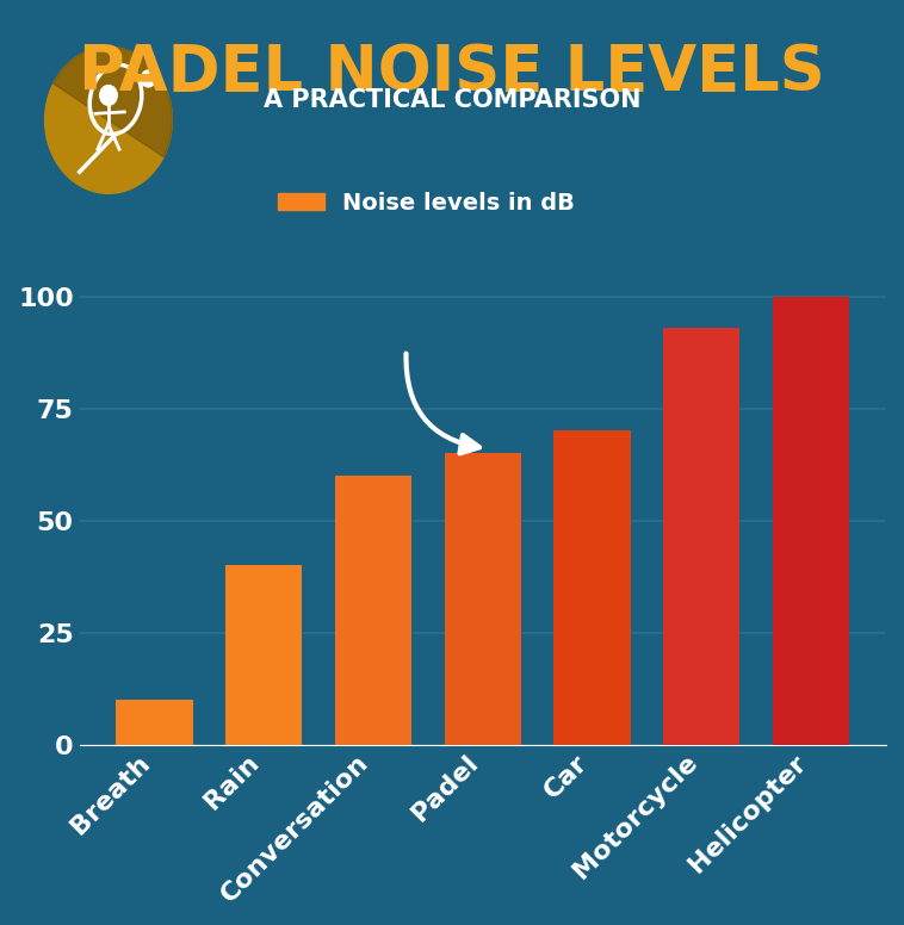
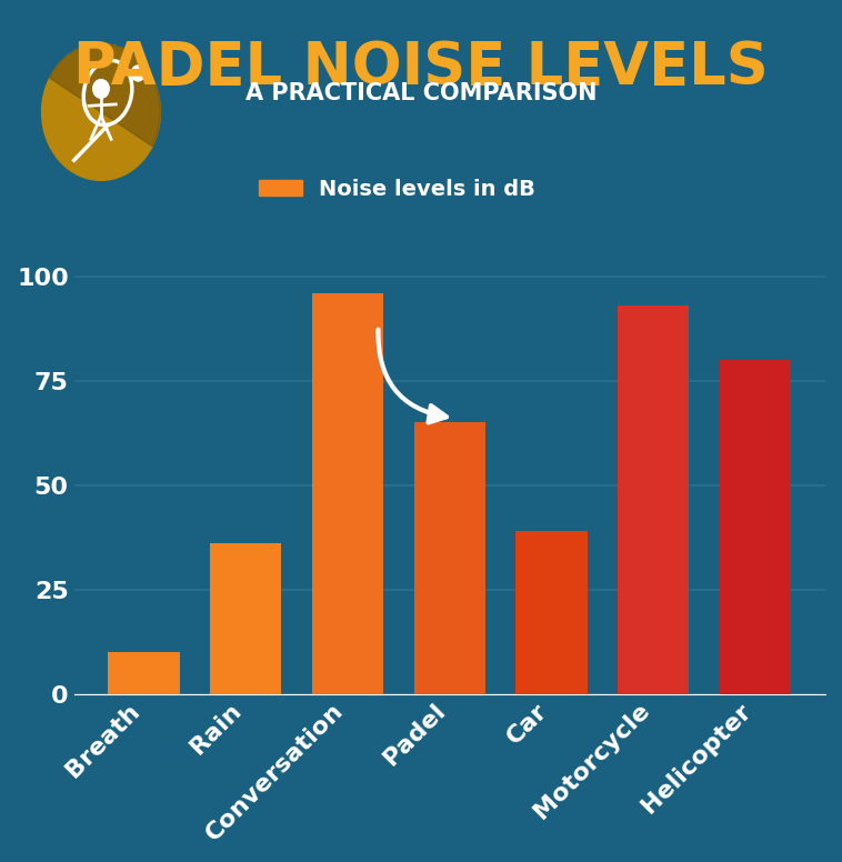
Rain: 40 -> 36
Conversation: 60 -> 96
Car: 70 -> 39
Helicopter: 100 -> 80
